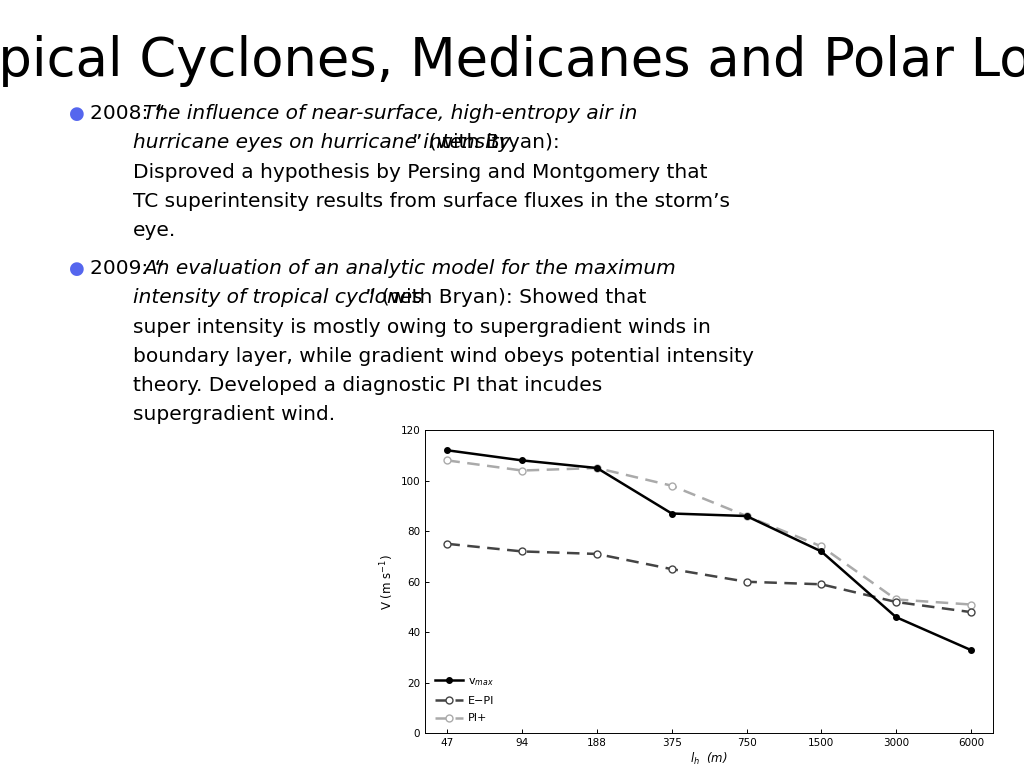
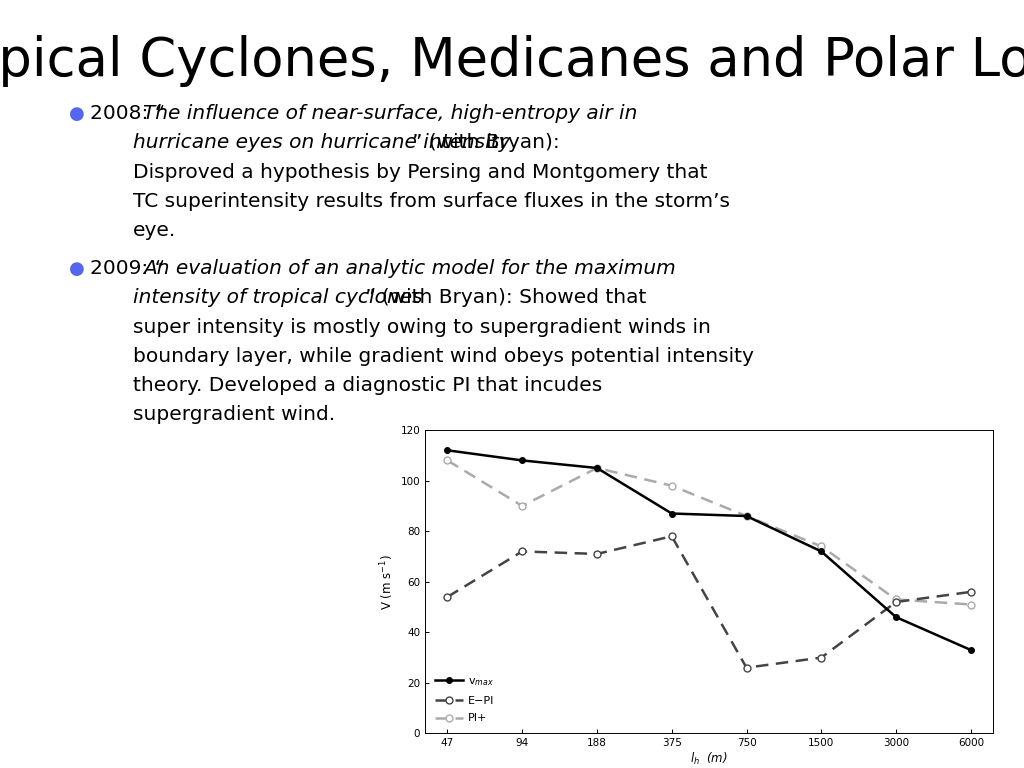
E−PI/47: 75 -> 54
PI+/94: 104 -> 90
E−PI/375: 65 -> 78
E−PI/750: 60 -> 26
E−PI/1500: 59 -> 30
E−PI/6000: 48 -> 56
